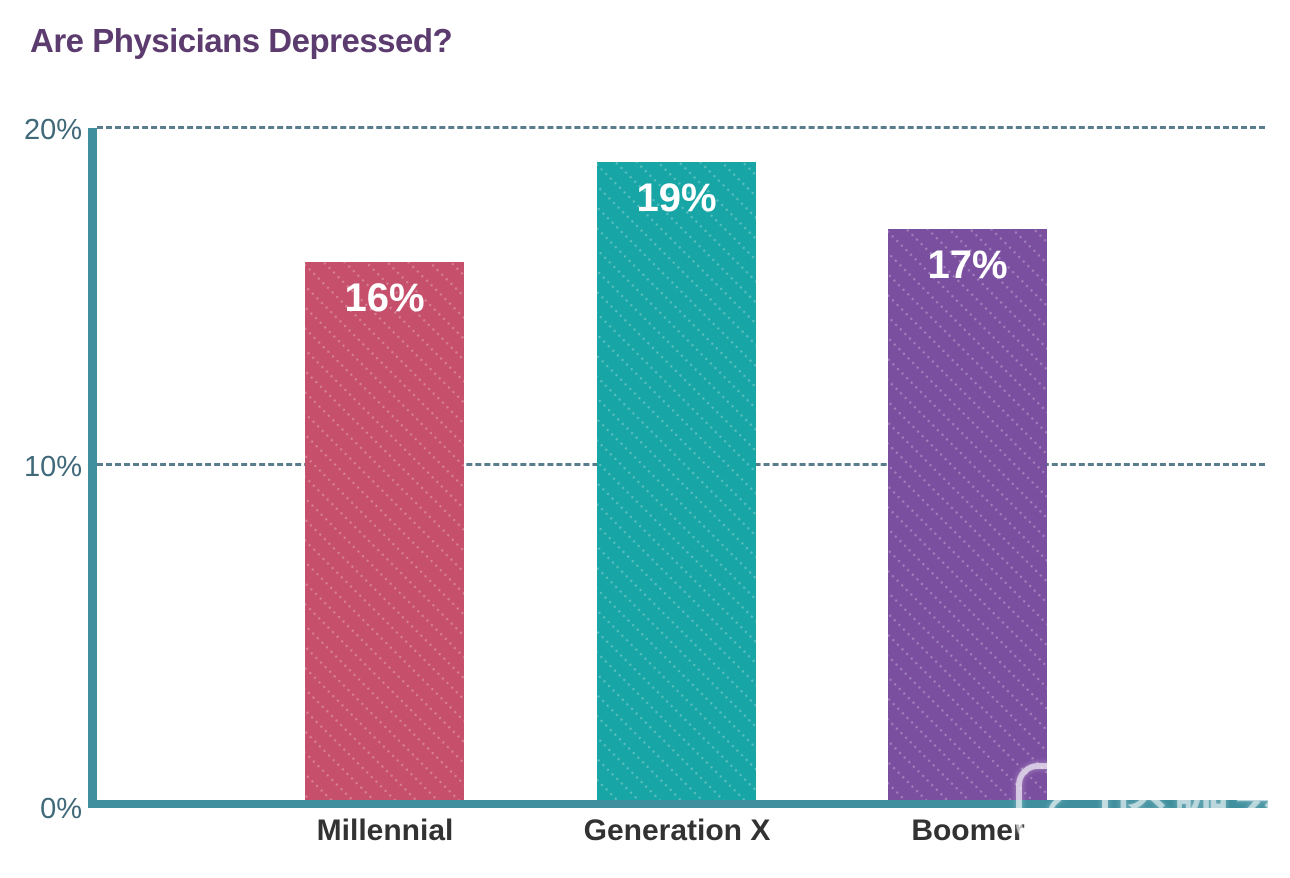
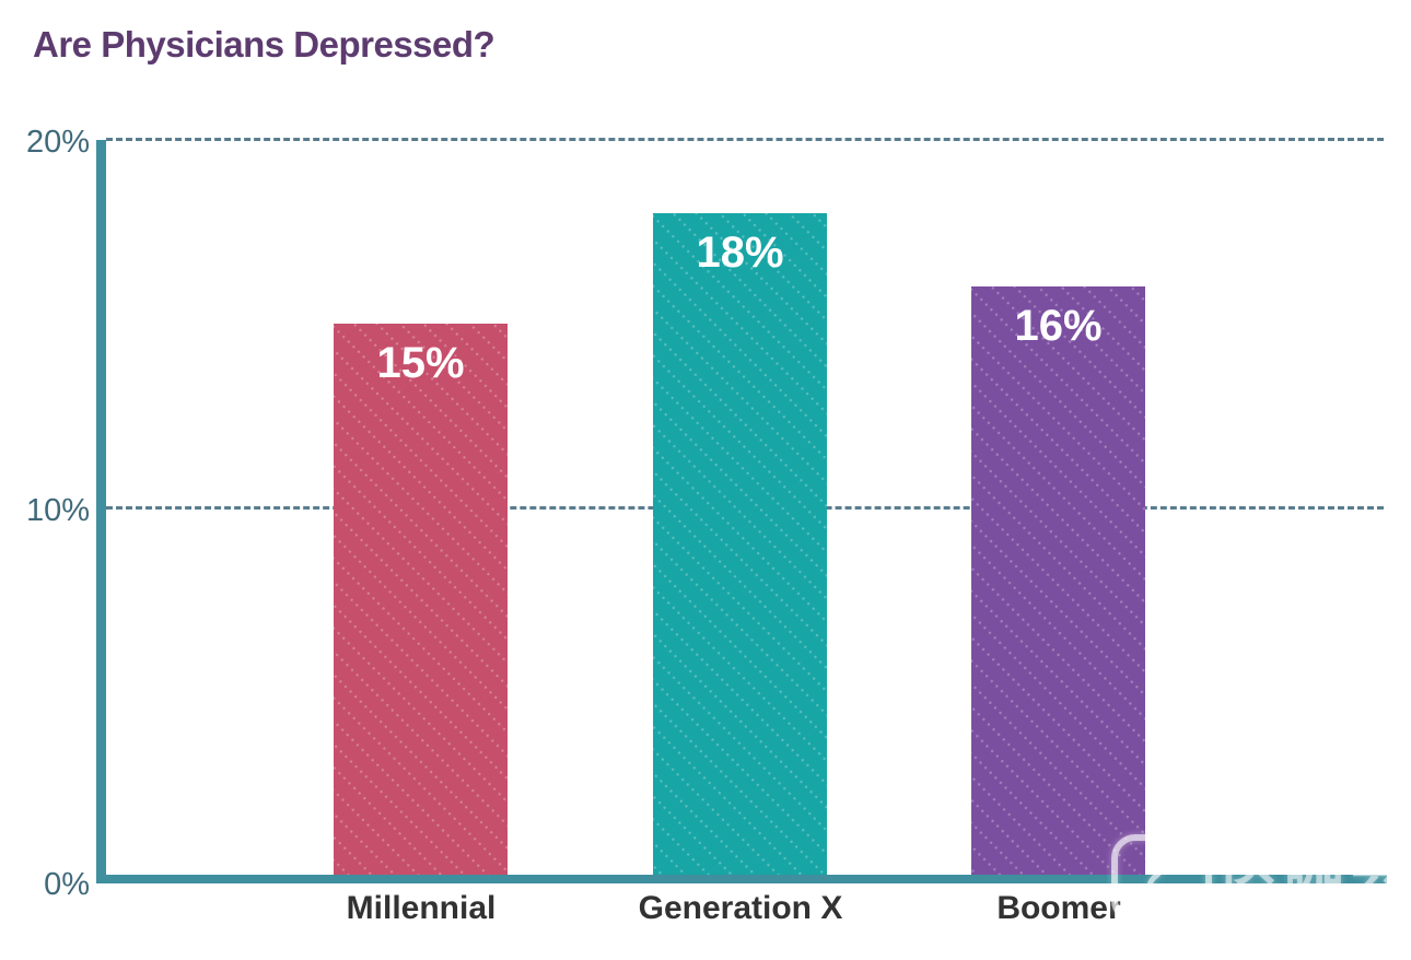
Millennial: 16% -> 15%
Generation X: 19% -> 18%
Boomer: 17% -> 16%
